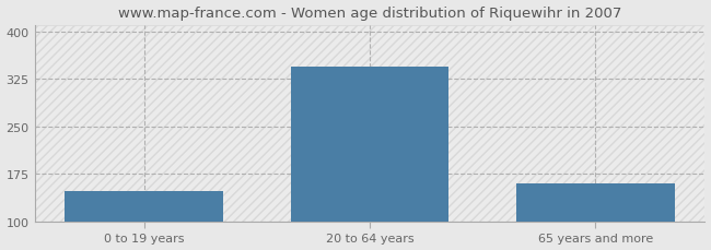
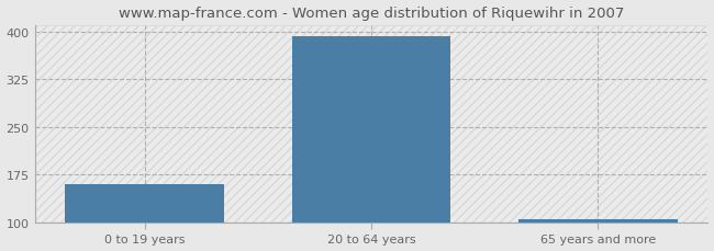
0 to 19 years: 148 -> 160
20 to 64 years: 344 -> 393
65 years and more: 160 -> 106
